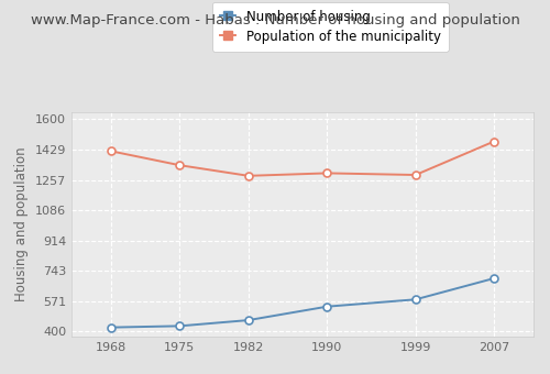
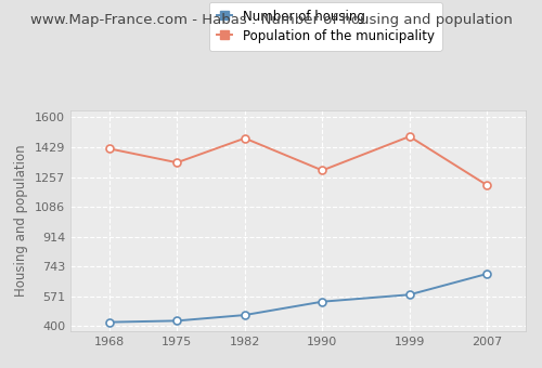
Population of the municipality/1982: 1280 -> 1480
Population of the municipality/1999: 1280 -> 1490
Population of the municipality/2007: 1480 -> 1210
